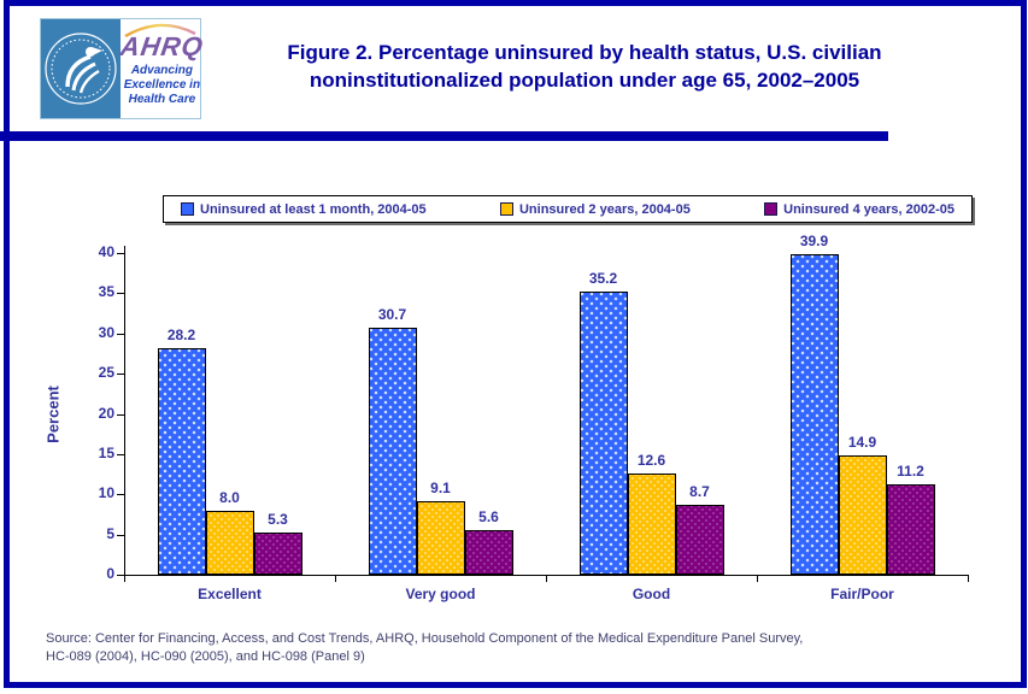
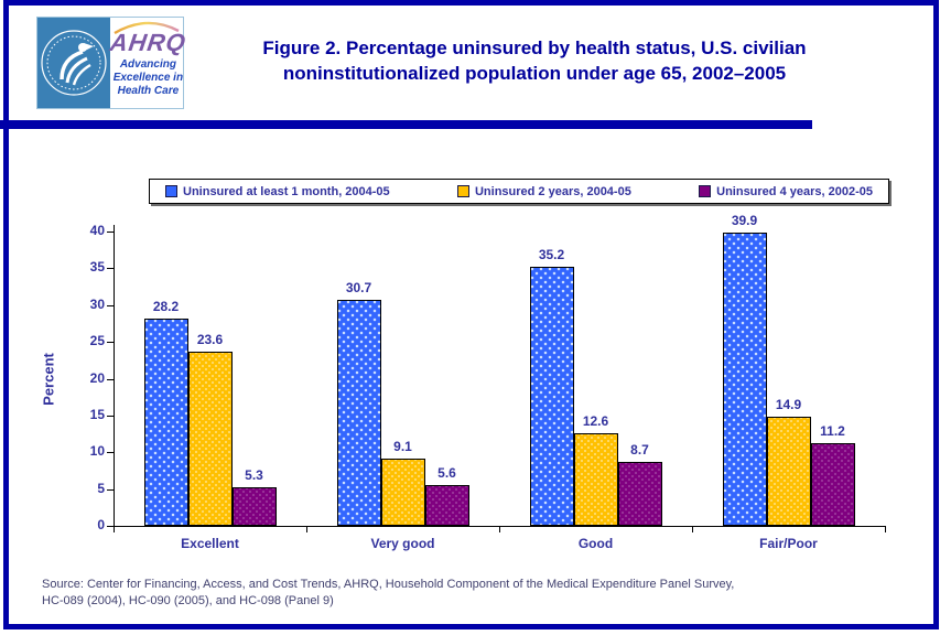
Uninsured 2 years, 2004-05/Excellent: 8.0 -> 23.6
